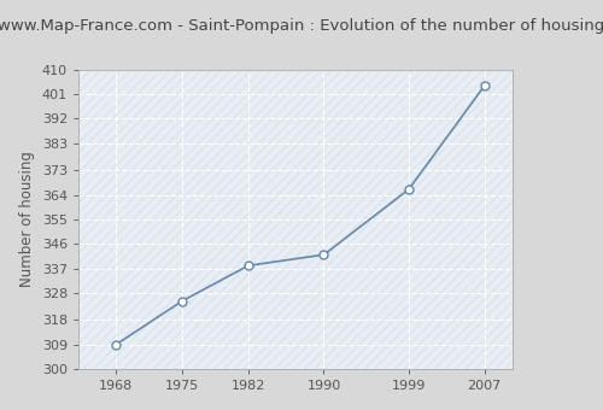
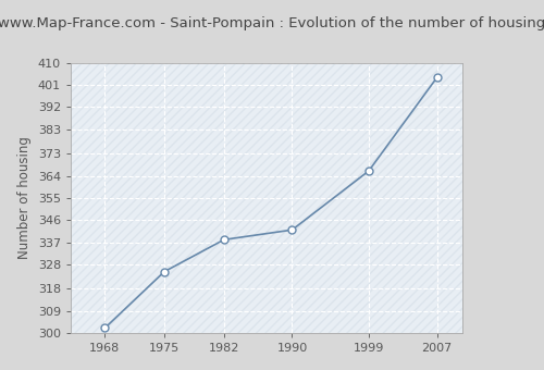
1968: 309 -> 302
